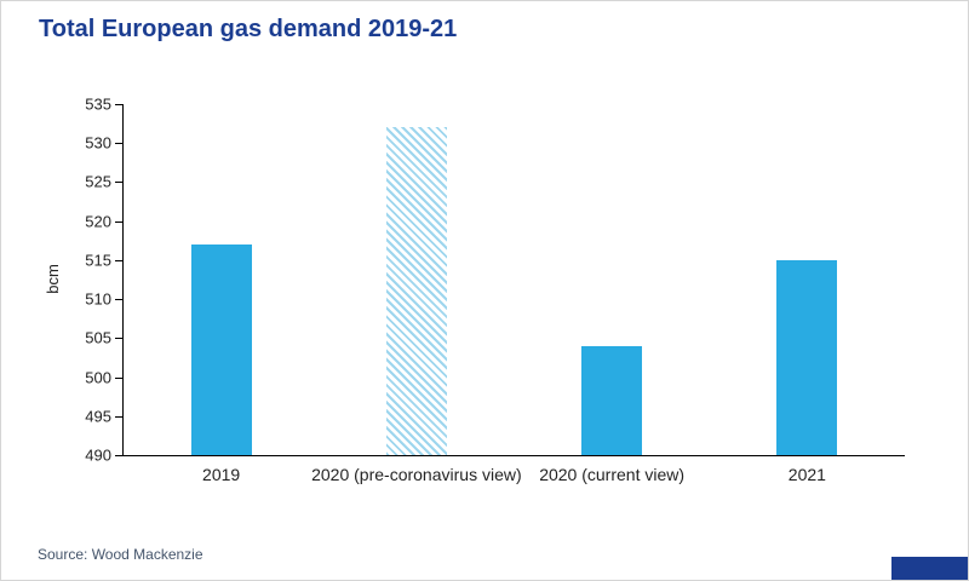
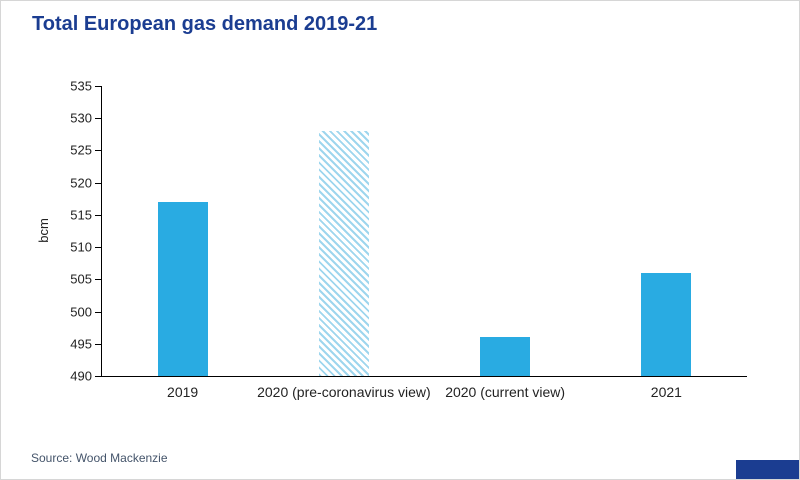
2020 (pre-coronavirus view): 532 -> 528
2020 (current view): 504 -> 496
2021: 515 -> 506
